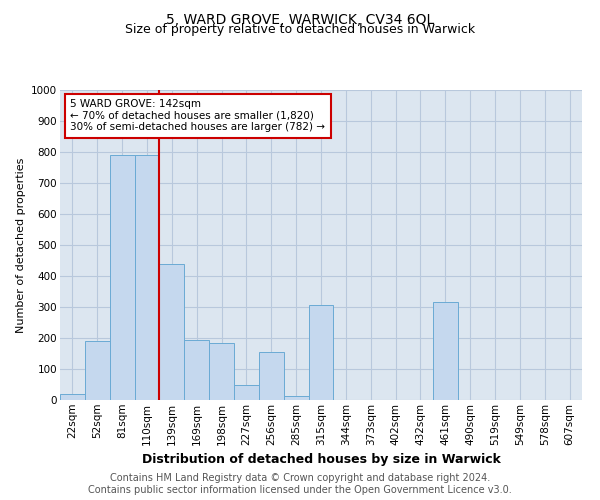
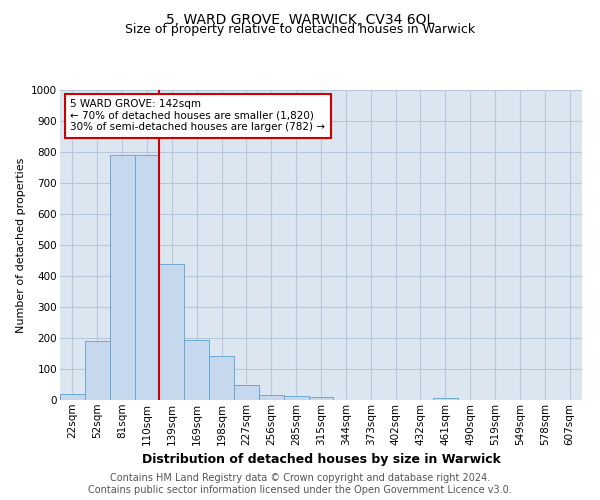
198sqm: 185 -> 142
256sqm: 155 -> 15
315sqm: 305 -> 10
461sqm: 315 -> 8
